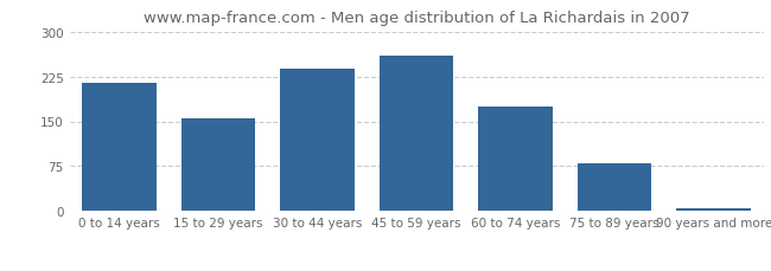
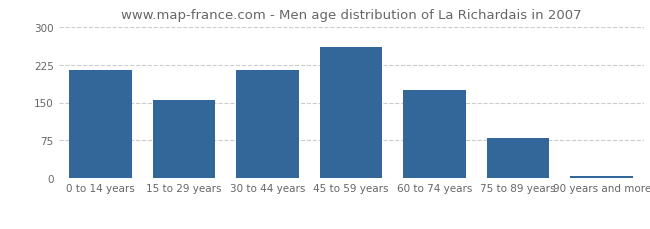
30 to 44 years: 238 -> 215
